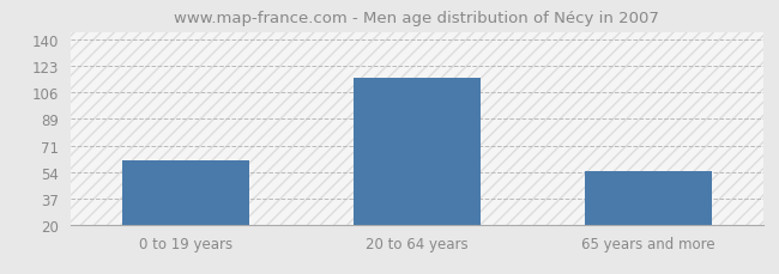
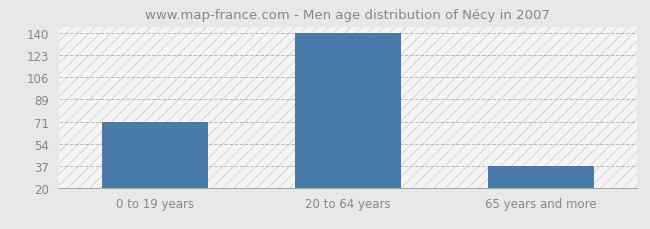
0 to 19 years: 62 -> 71
20 to 64 years: 115 -> 140
65 years and more: 55 -> 37
